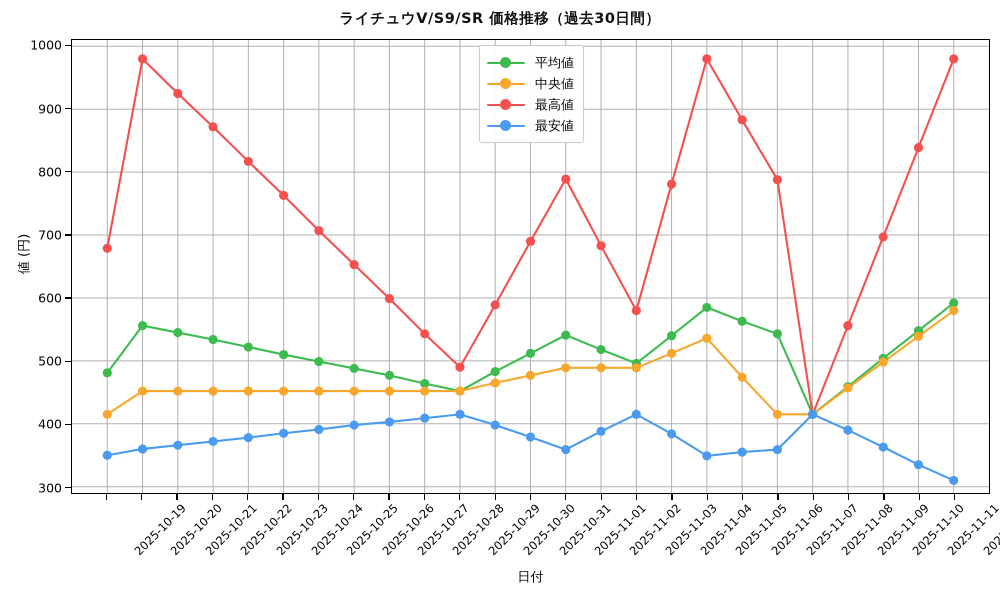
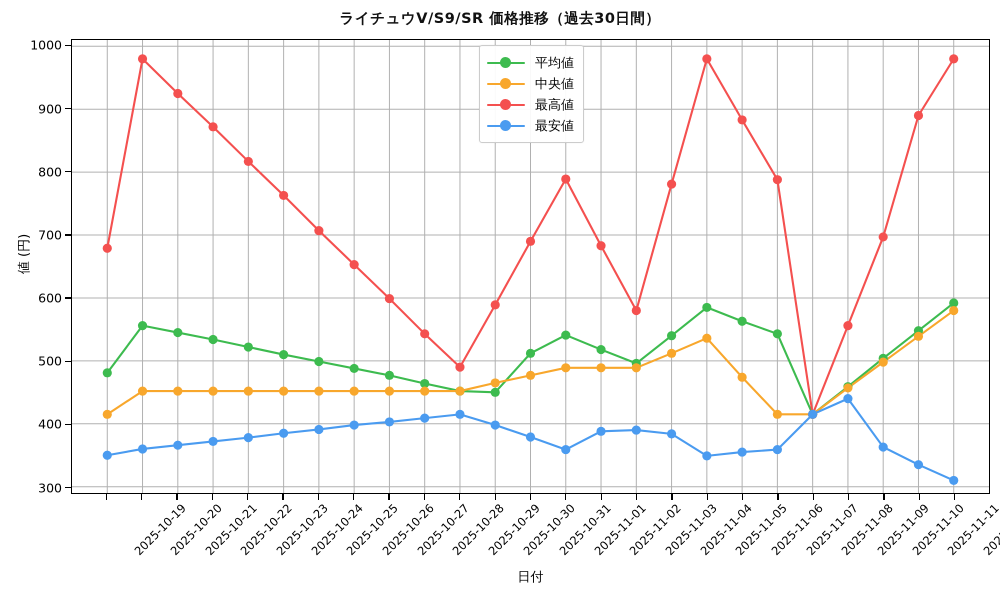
平均値/2025-10-30: 480 -> 450
最安値/2025-11-03: 420 -> 390
最安値/2025-11-09: 390 -> 440
最高値/2025-11-11: 840 -> 890
